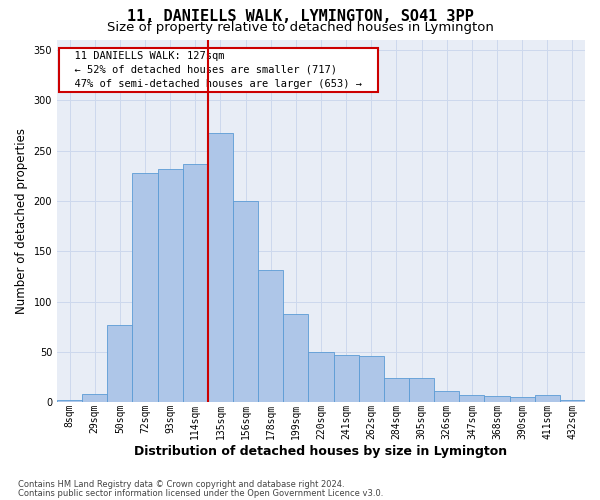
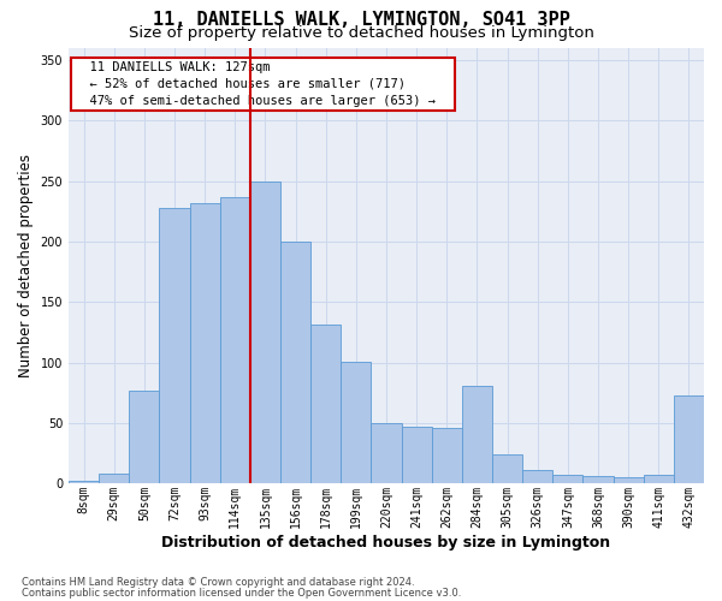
135sqm: 268 -> 250
199sqm: 88 -> 101
284sqm: 24 -> 81
432sqm: 2 -> 73
